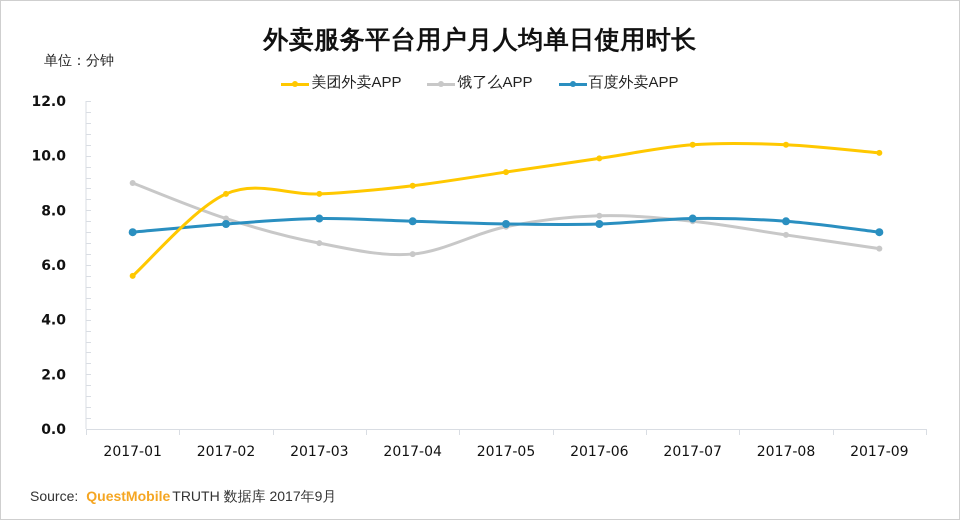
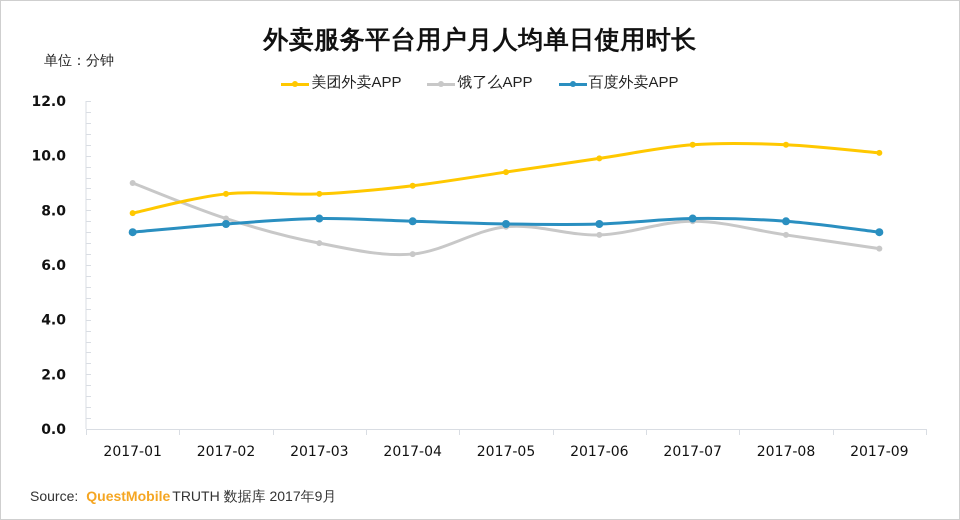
美团外卖APP/2017-01: 5.6 -> 7.9
饿了么APP/2017-06: 7.8 -> 7.1
